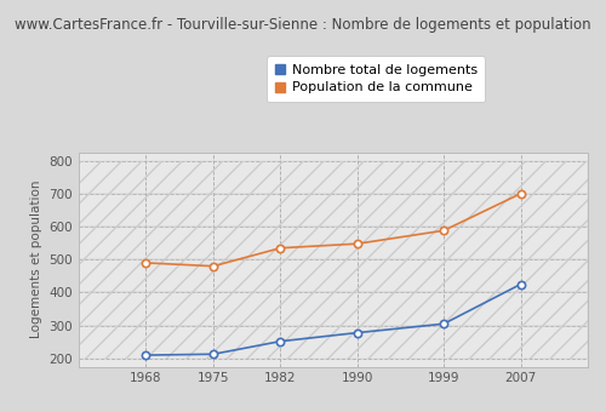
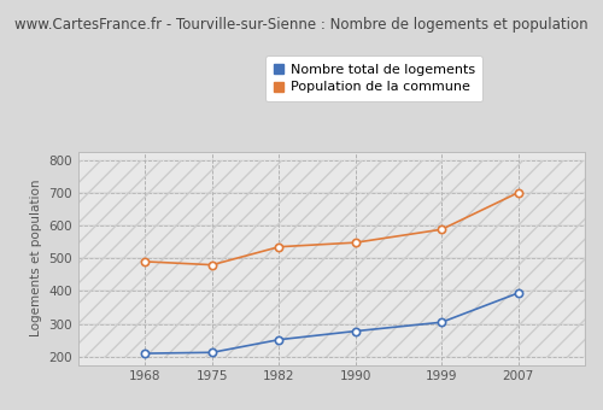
Nombre total de logements/2007: 425 -> 394
